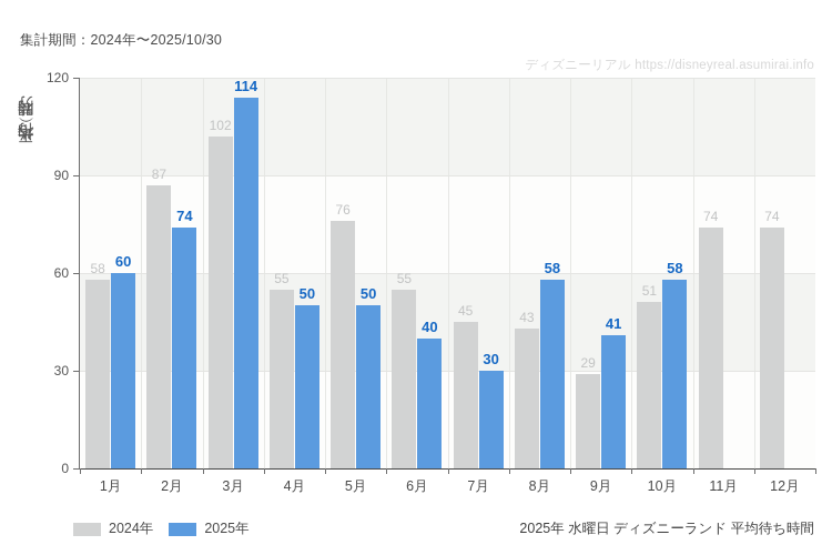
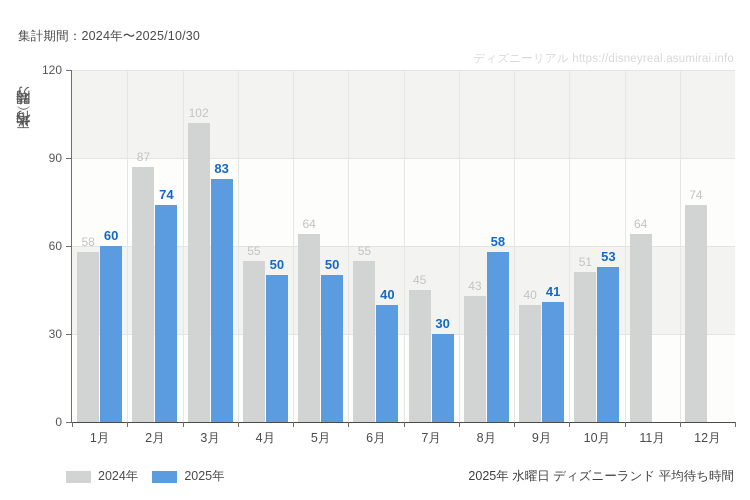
2025年/3月: 114 -> 83
2024年/5月: 76 -> 64
2024年/9月: 29 -> 40
2025年/10月: 58 -> 53
2024年/11月: 74 -> 64
